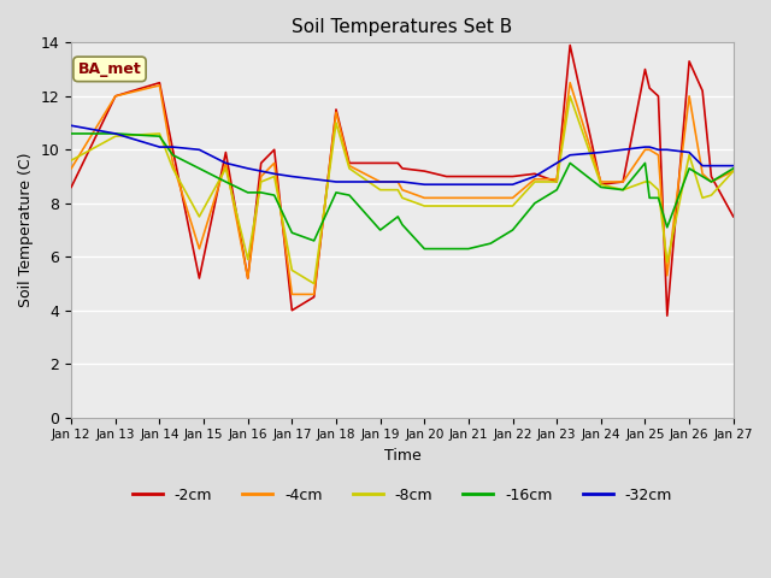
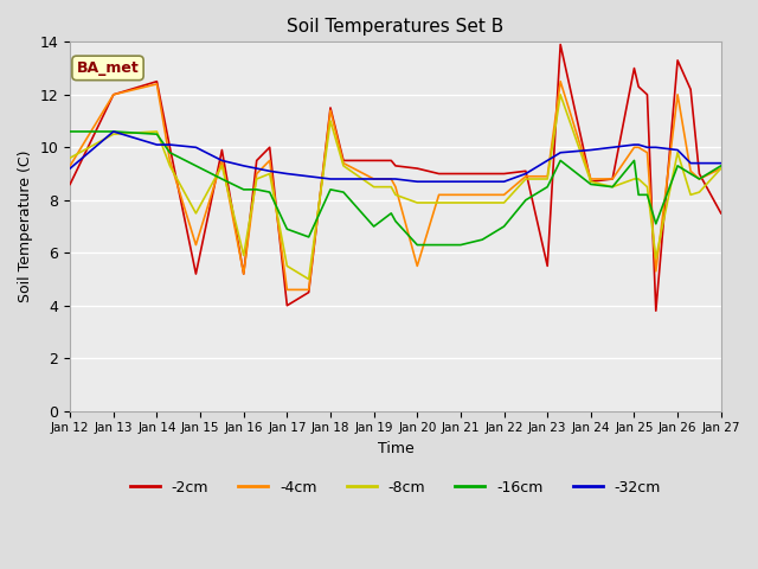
-32cm/Jan 12: 10.9 -> 9.2
-4cm/Jan 20: 8.2 -> 5.5
-2cm/Jan 23: 8.8 -> 5.5
